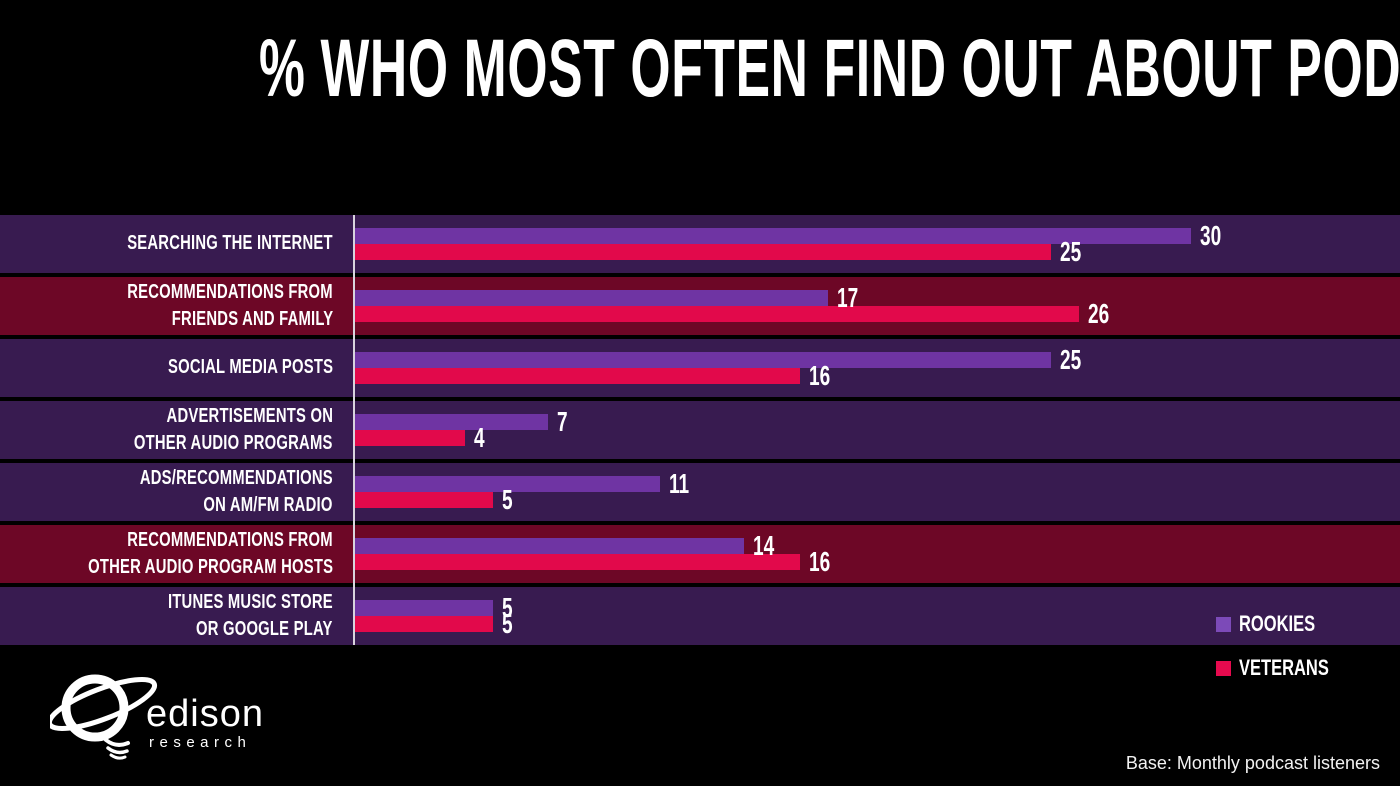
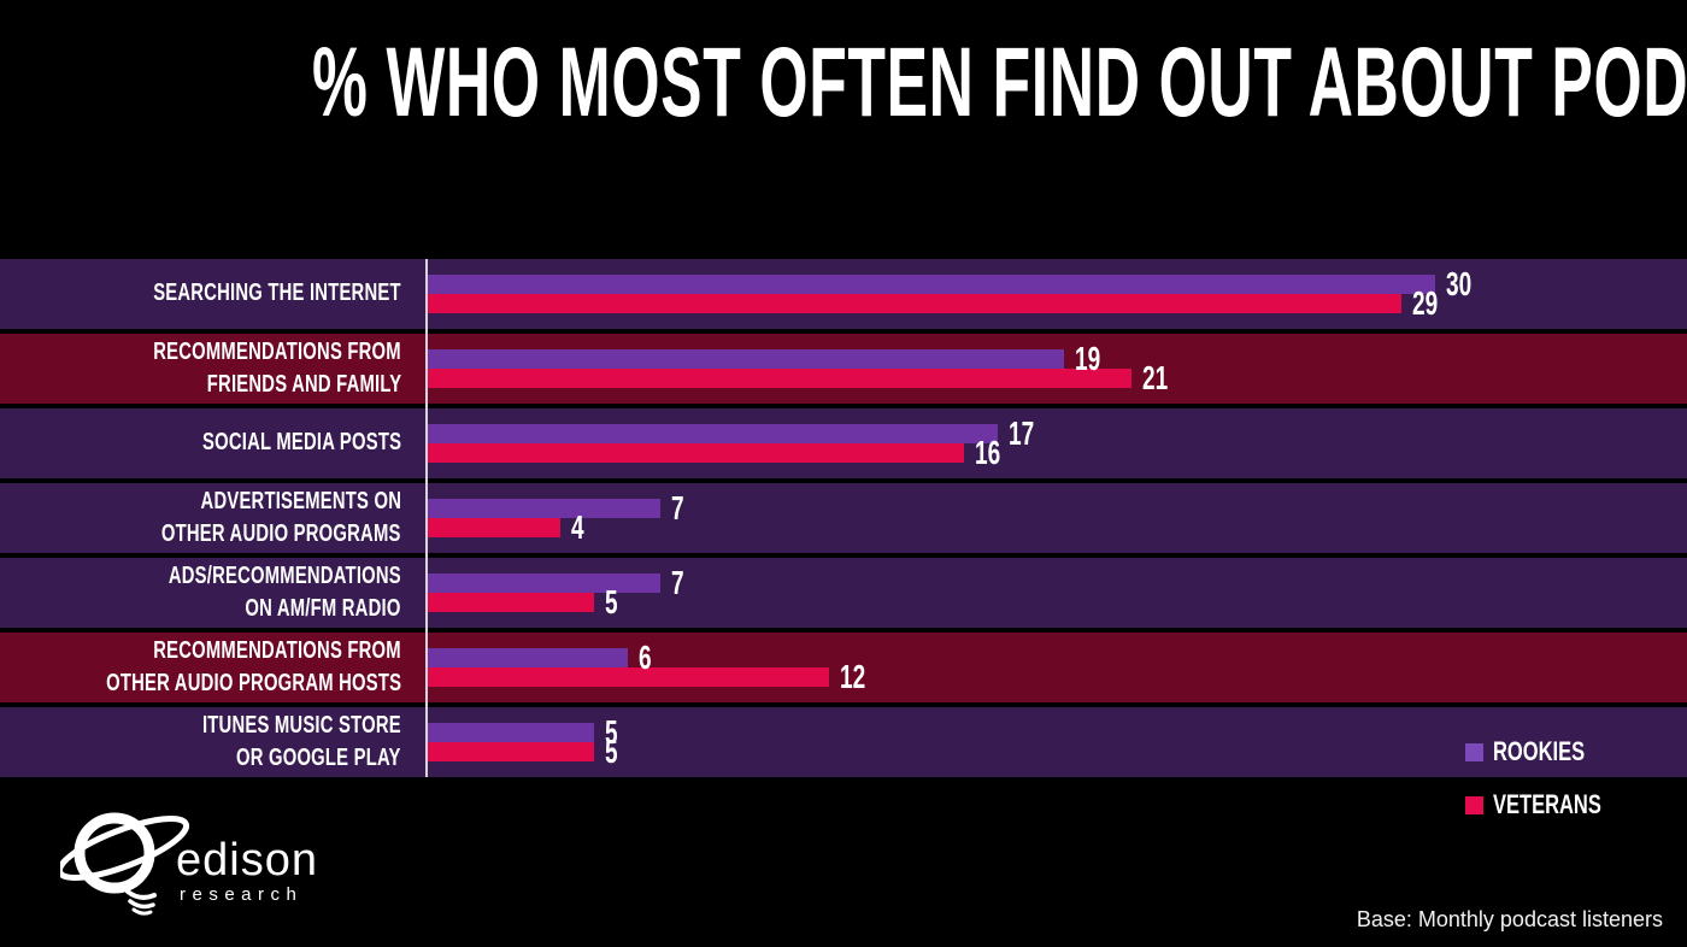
VETERANS/SEARCHING THE INTERNET: 25 -> 29
ROOKIES/RECOMMENDATIONS FROM FRIENDS AND FAMILY: 17 -> 19
VETERANS/RECOMMENDATIONS FROM FRIENDS AND FAMILY: 26 -> 21
ROOKIES/SOCIAL MEDIA POSTS: 25 -> 17
ROOKIES/ADS/RECOMMENDATIONS ON AM/FM RADIO: 11 -> 7
ROOKIES/RECOMMENDATIONS FROM OTHER AUDIO PROGRAM HOSTS: 14 -> 6
VETERANS/RECOMMENDATIONS FROM OTHER AUDIO PROGRAM HOSTS: 16 -> 12
